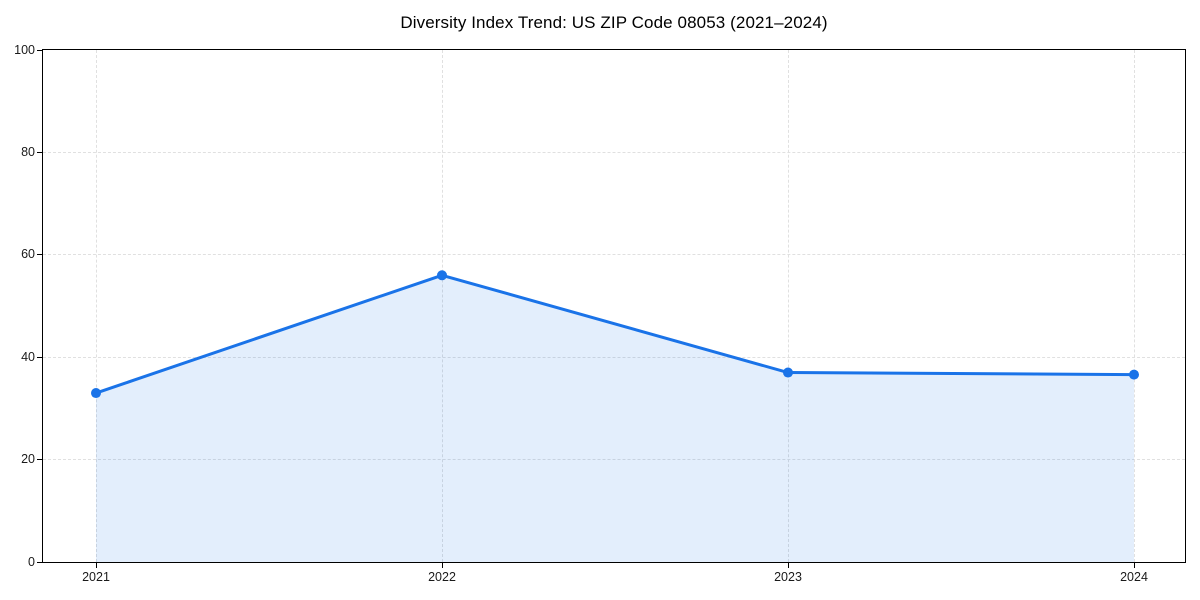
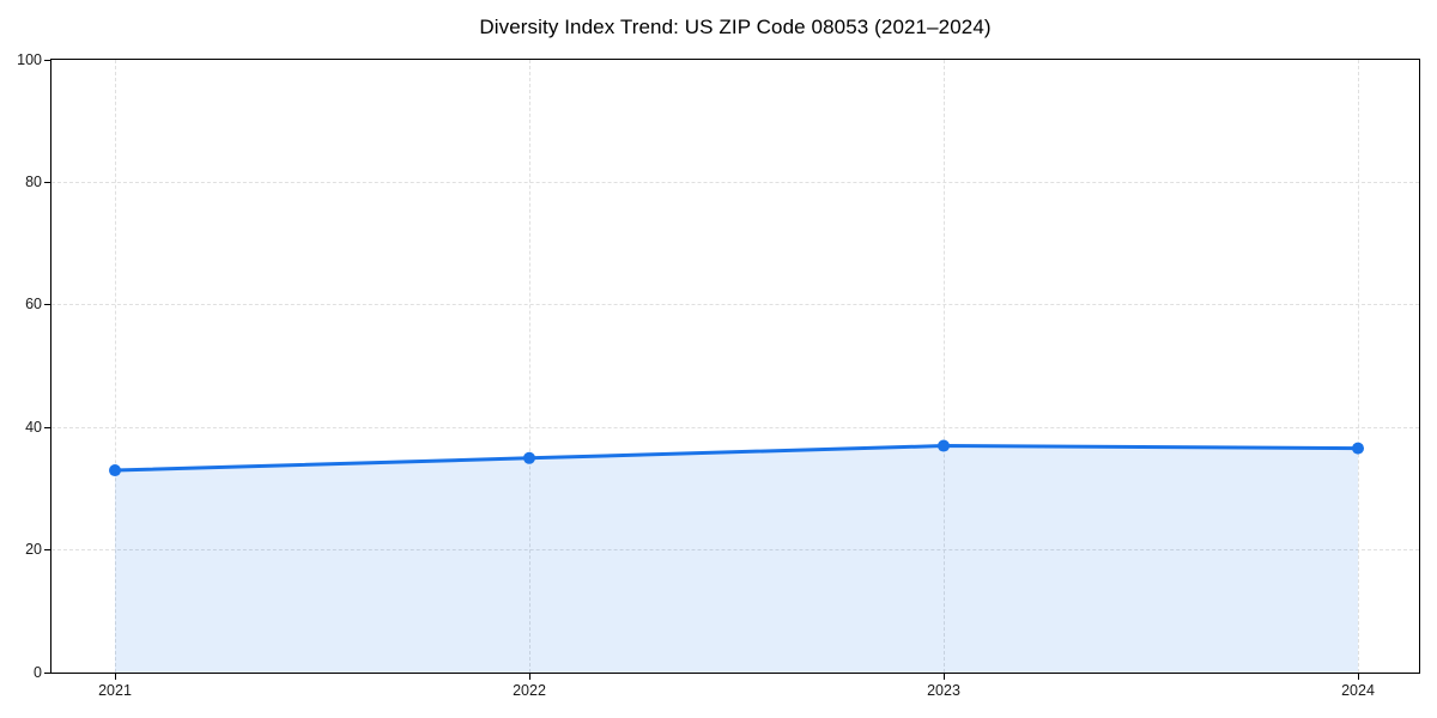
2022: 56 -> 35
